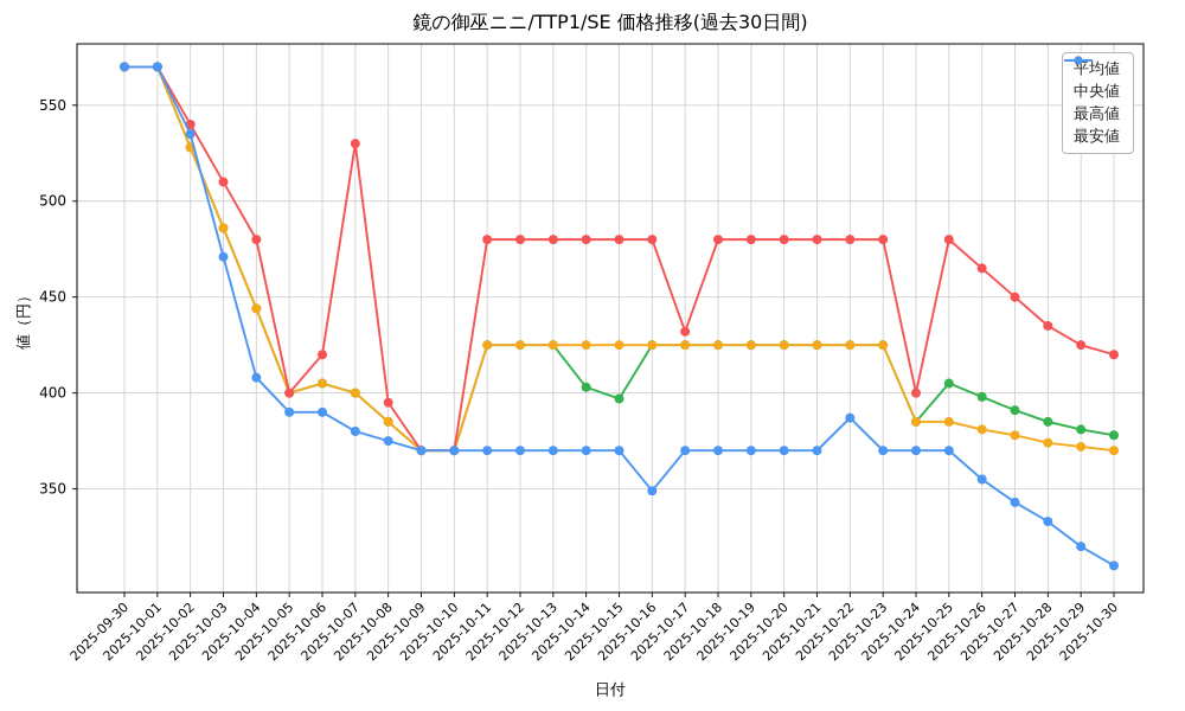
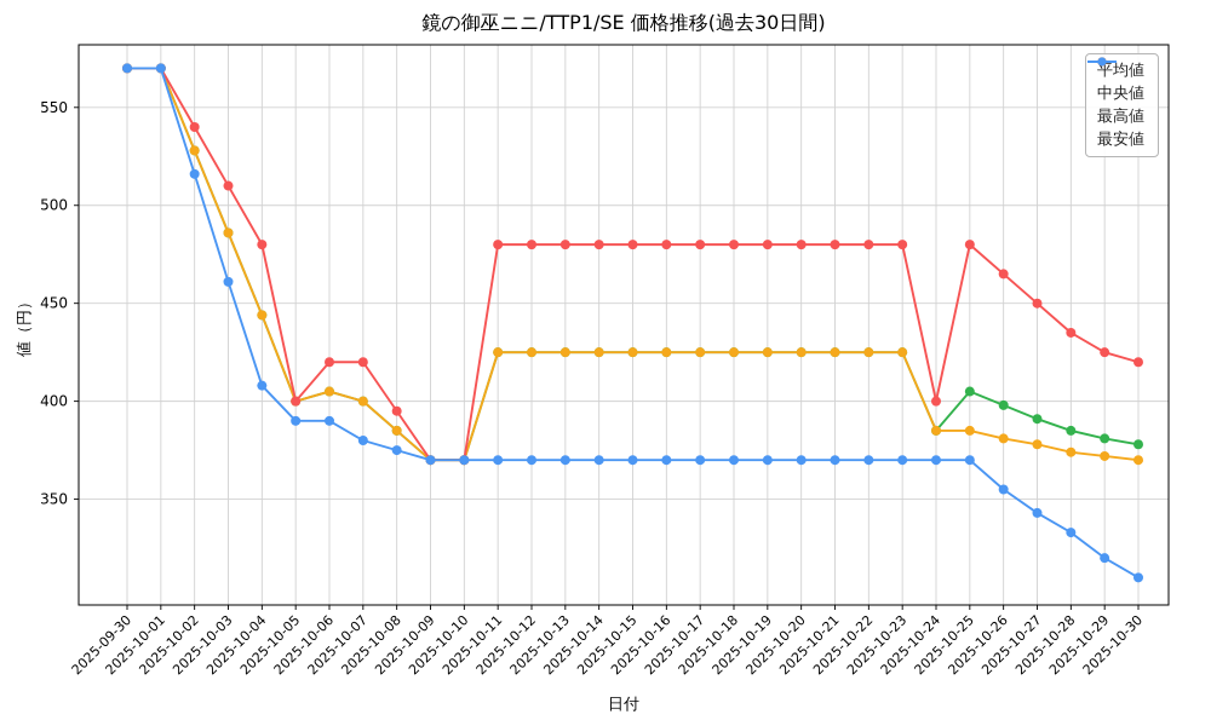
最安値/2025-10-02: 535 -> 516
最安値/2025-10-03: 471 -> 461
最高値/2025-10-07: 530 -> 420
平均値/2025-10-14: 403 -> 425
平均値/2025-10-15: 397 -> 425
最安値/2025-10-16: 349 -> 370
最高値/2025-10-17: 432 -> 480
最安値/2025-10-22: 387 -> 370
